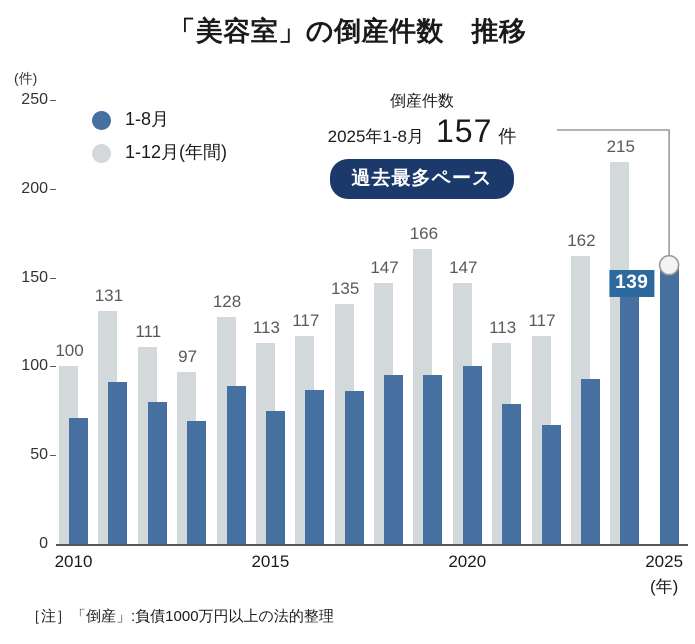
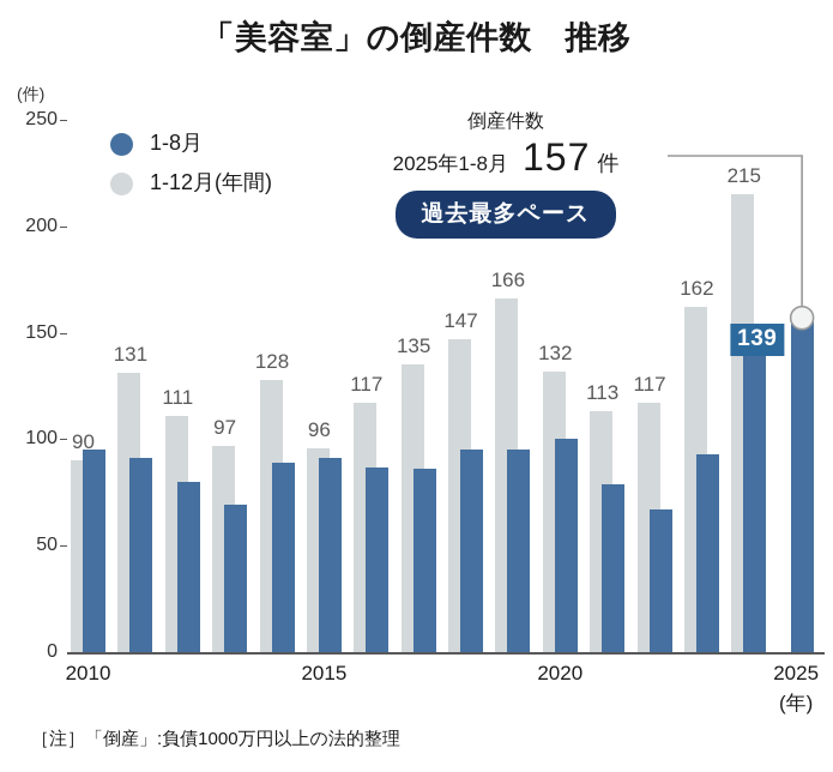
1-12月(年間)/2010: 100 -> 90
1-8月/2010: 71 -> 95
1-12月(年間)/2015: 113 -> 96
1-8月/2015: 75 -> 91
1-12月(年間)/2020: 147 -> 132
